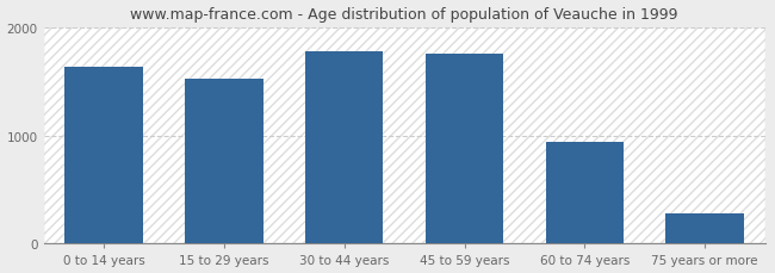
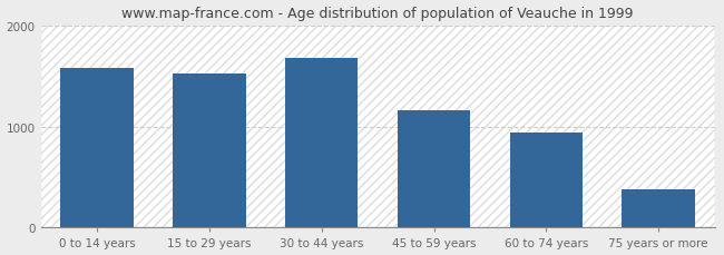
0 to 14 years: 1640 -> 1580
30 to 44 years: 1780 -> 1680
45 to 59 years: 1760 -> 1160
75 years or more: 280 -> 380
